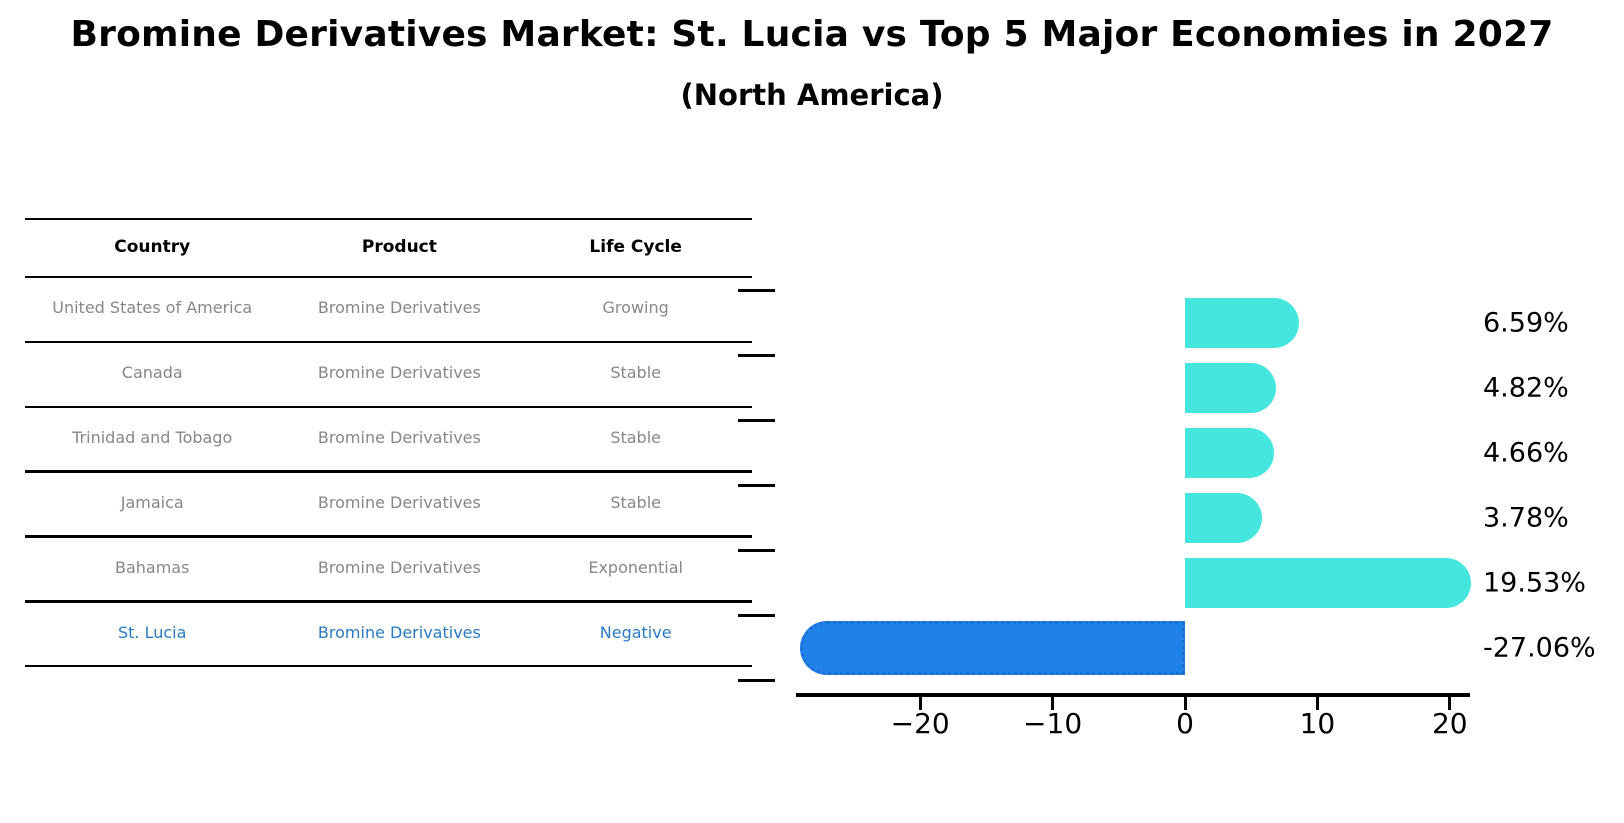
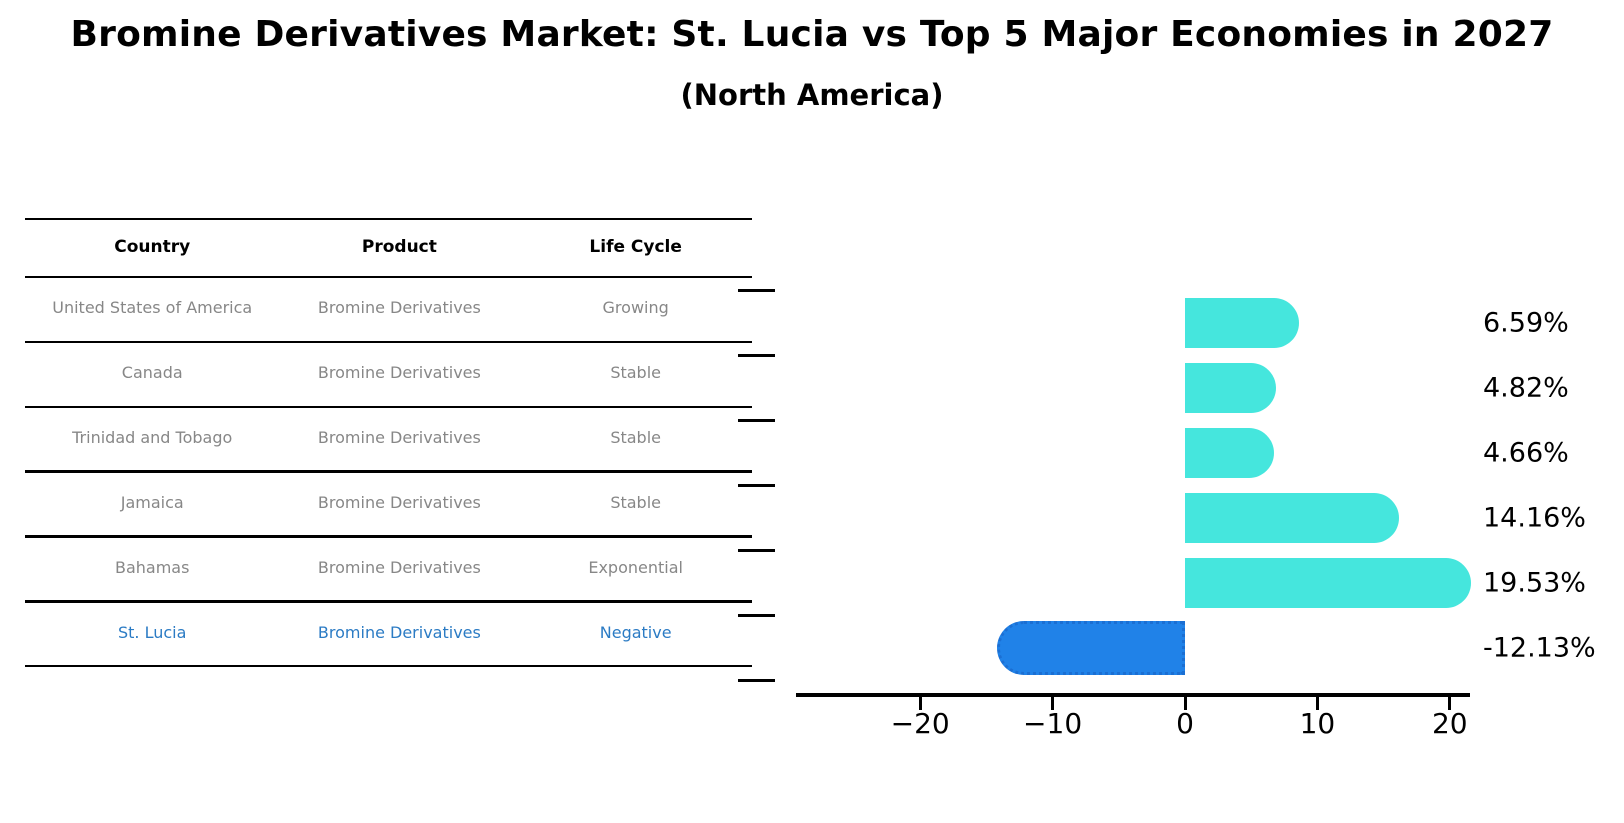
Jamaica: 3.78% -> 14.16%
St. Lucia: -27.06% -> -12.13%
